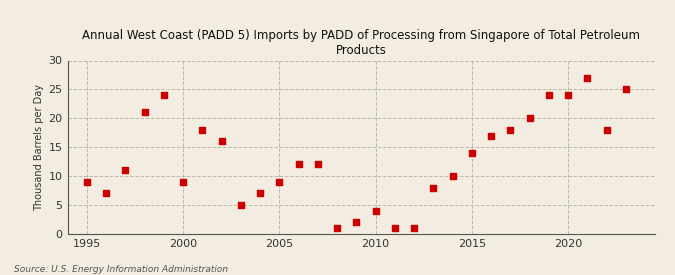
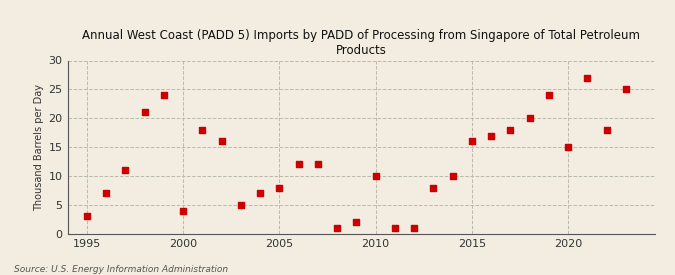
1995: 9 -> 3
2000: 9 -> 4
2005: 9 -> 8
2010: 4 -> 10
2015: 14 -> 16
2020: 24 -> 15
